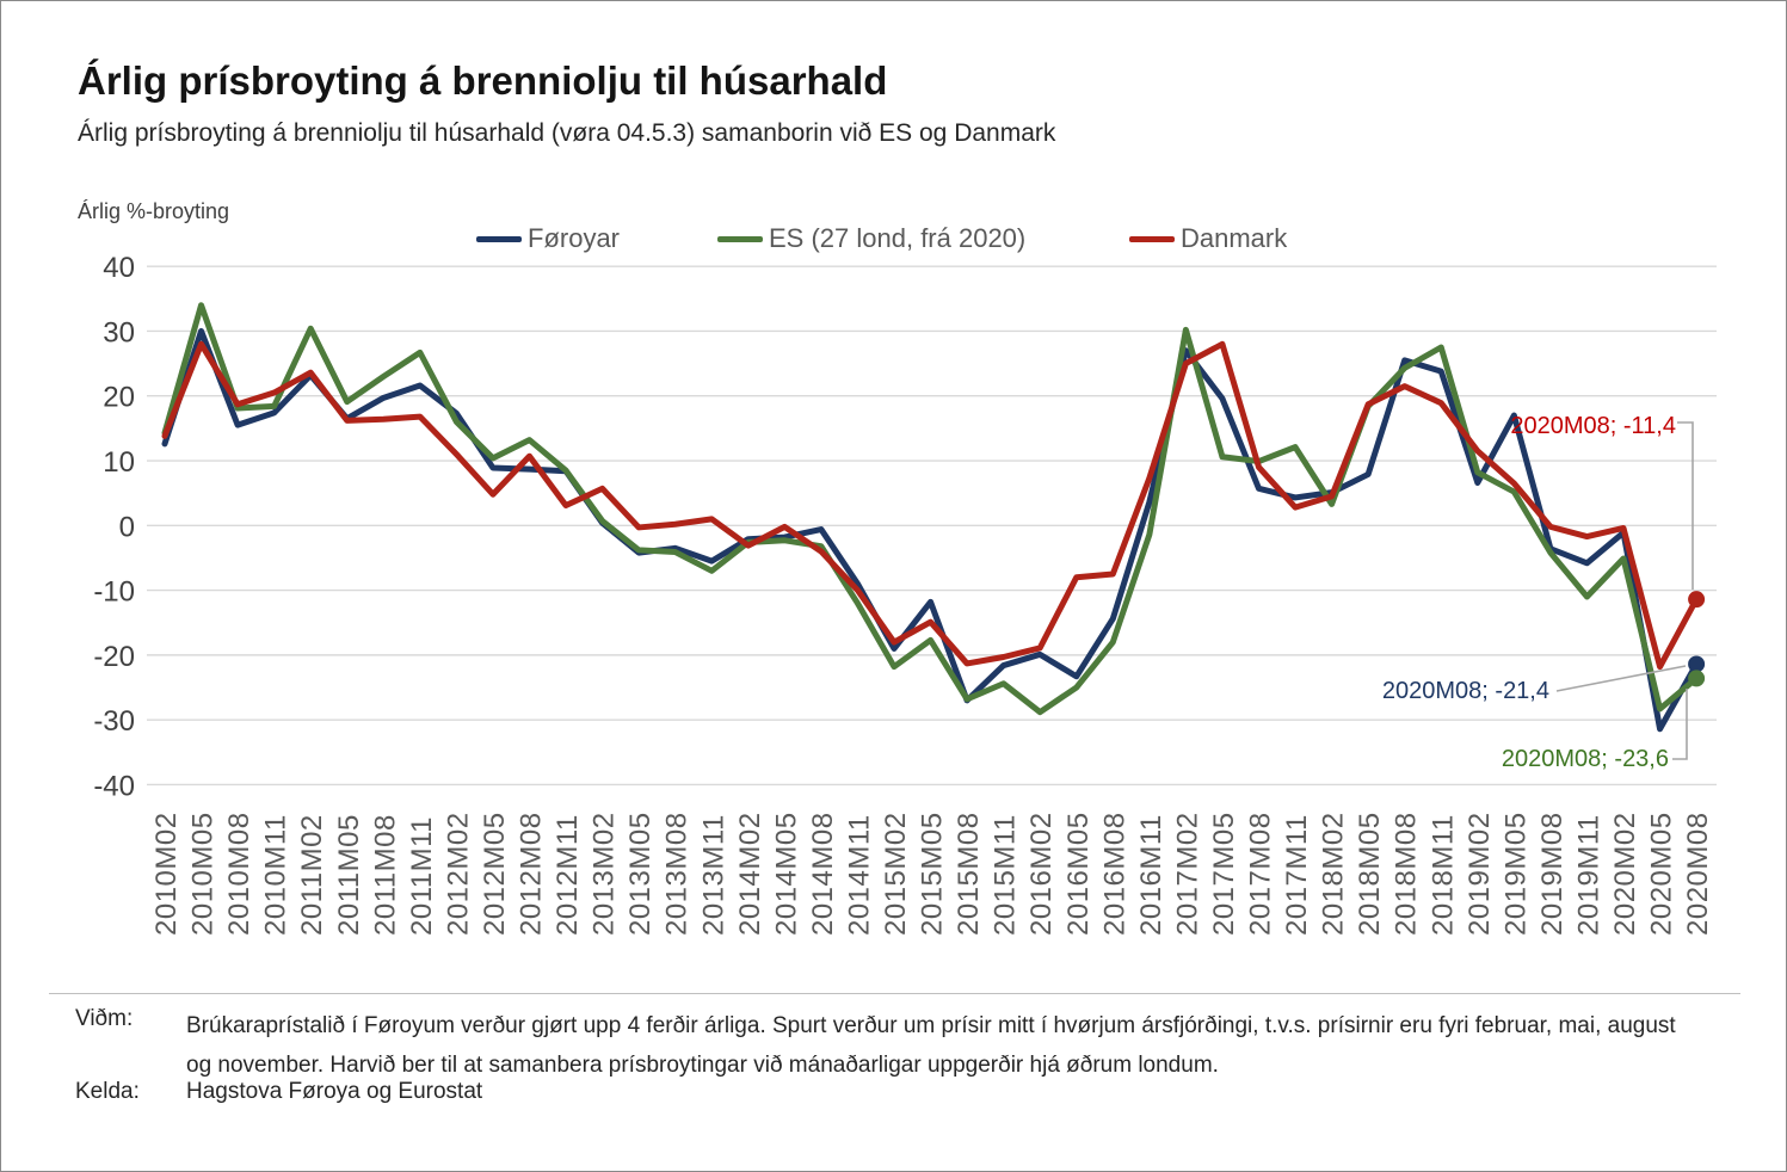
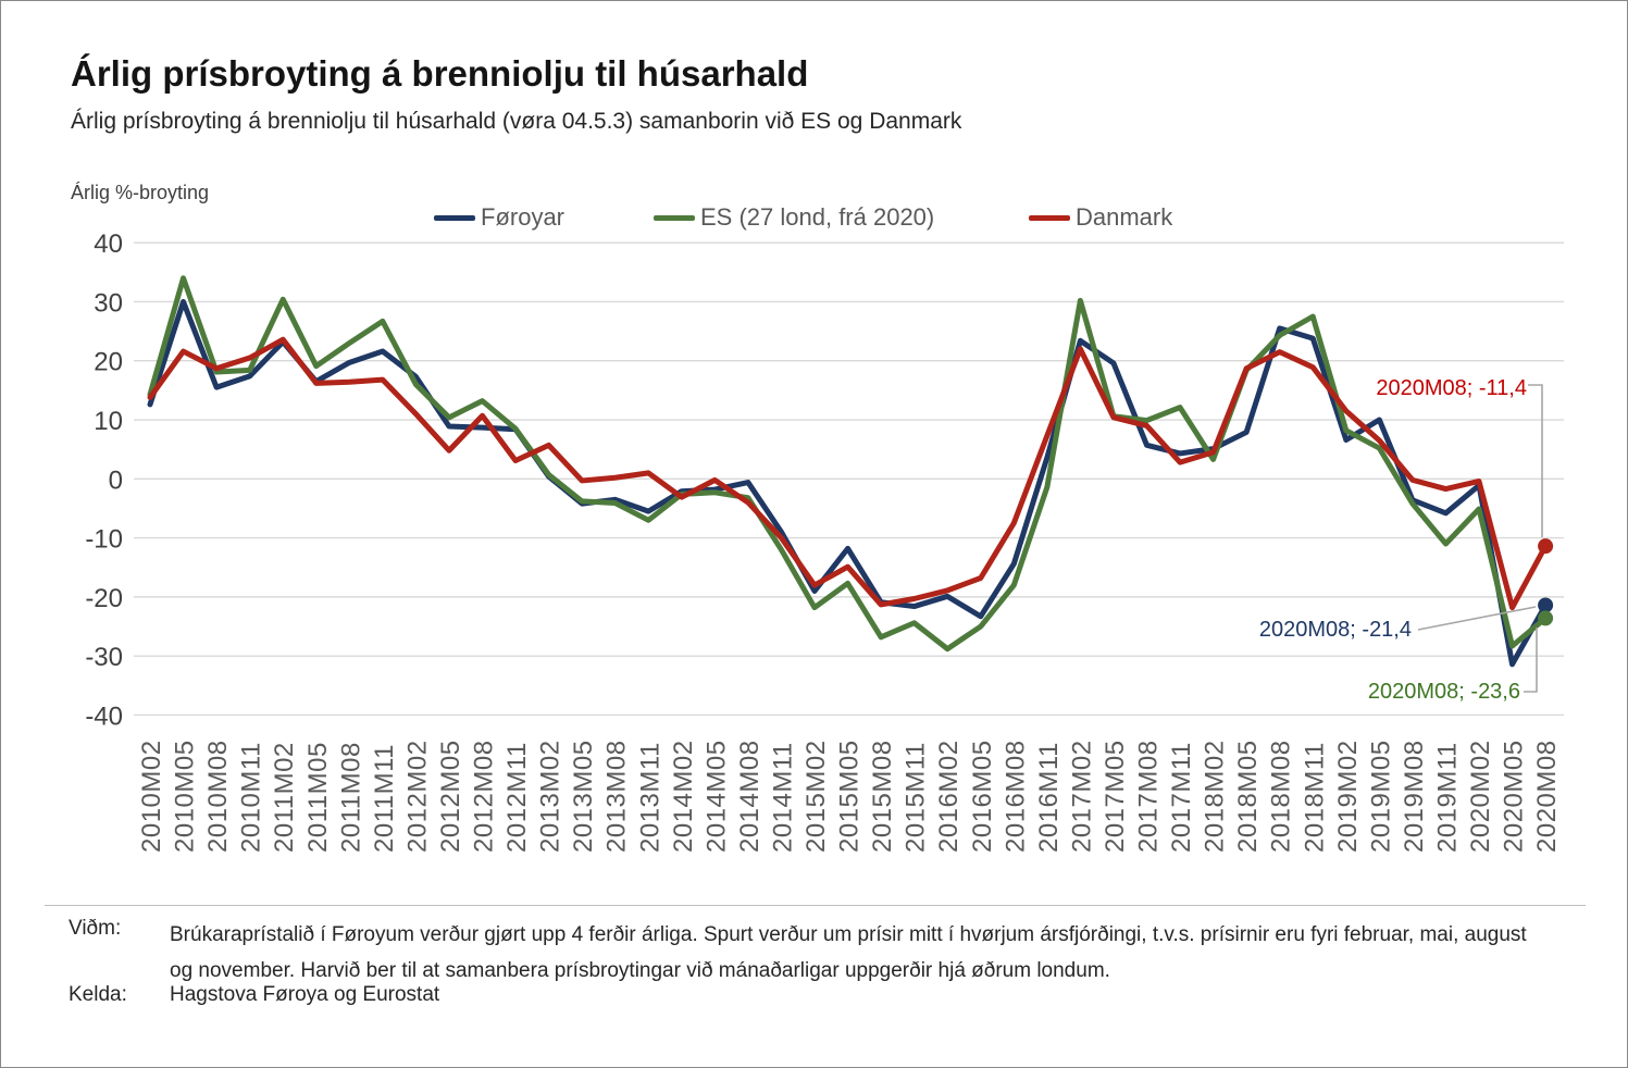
Danmark/2010M05: 28 -> 22
Føroyar/2015M08: -27 -> -21
Danmark/2016M05: -8 -> -17
Føroyar/2017M02: 27 -> 23
Danmark/2017M02: 25 -> 22
Danmark/2017M05: 28 -> 10
Føroyar/2019M05: 17 -> 10
